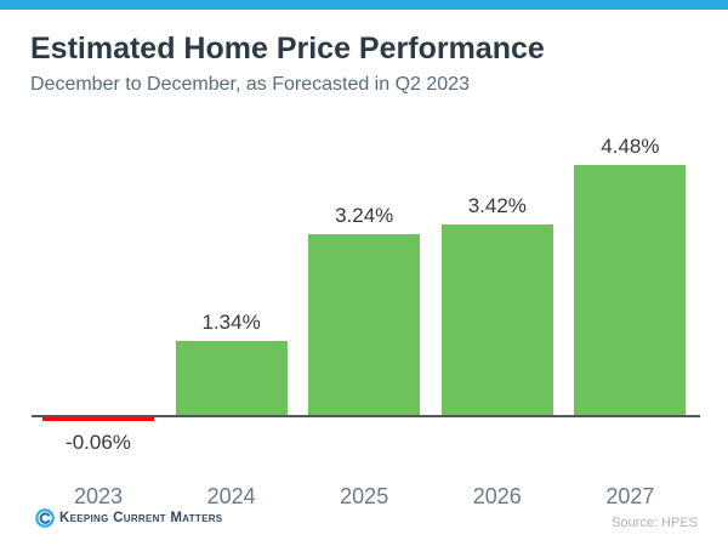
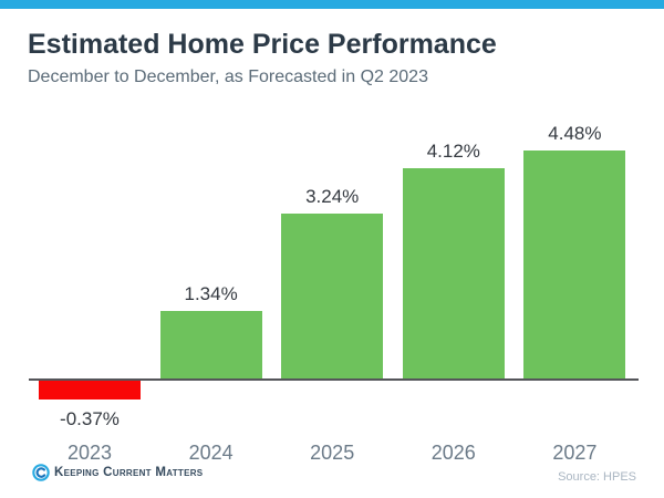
2023: -0.06% -> -0.37%
2026: 3.42% -> 4.12%
